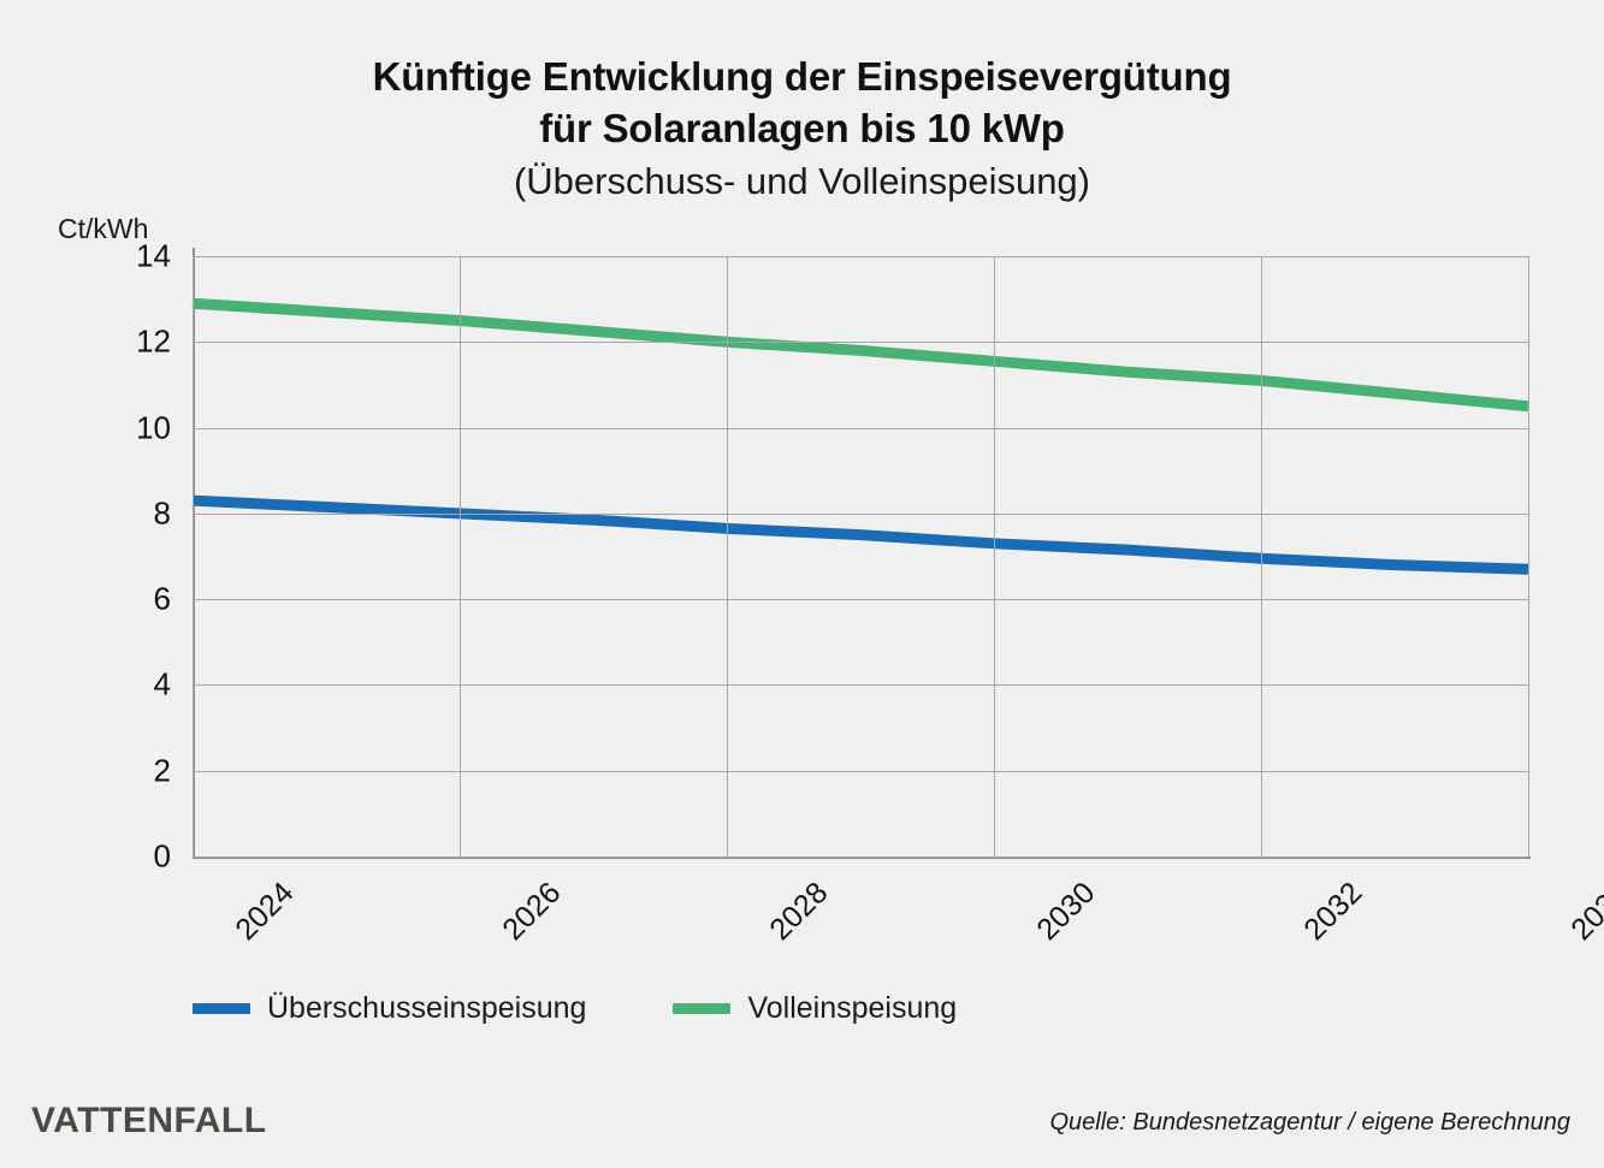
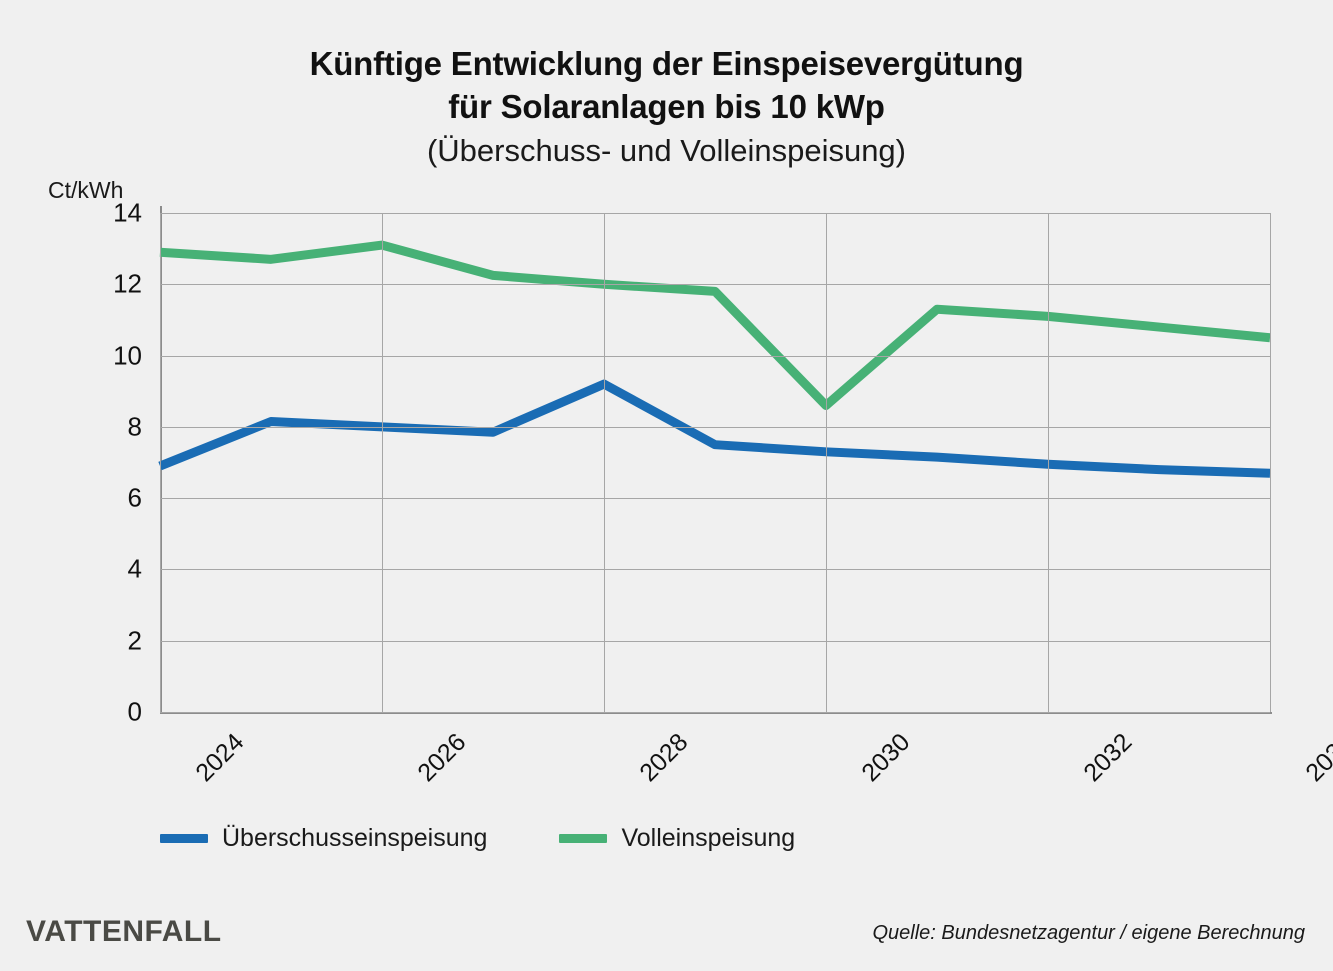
Überschusseinspeisung/2024: 8.3 -> 6.9
Volleinspeisung/2026: 12.5 -> 13.1
Überschusseinspeisung/2028: 7.7 -> 9.2
Volleinspeisung/2030: 11.6 -> 8.6
